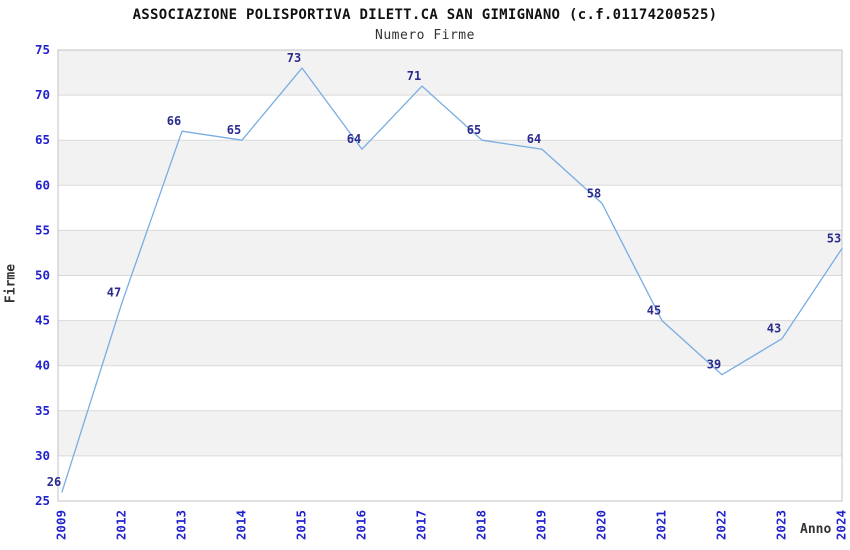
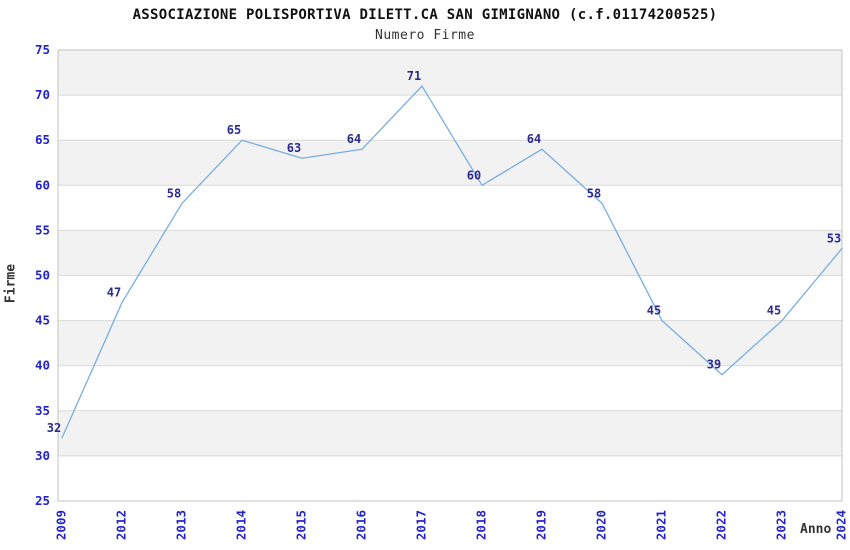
2009: 26 -> 32
2013: 66 -> 58
2015: 73 -> 63
2018: 65 -> 60
2023: 43 -> 45
